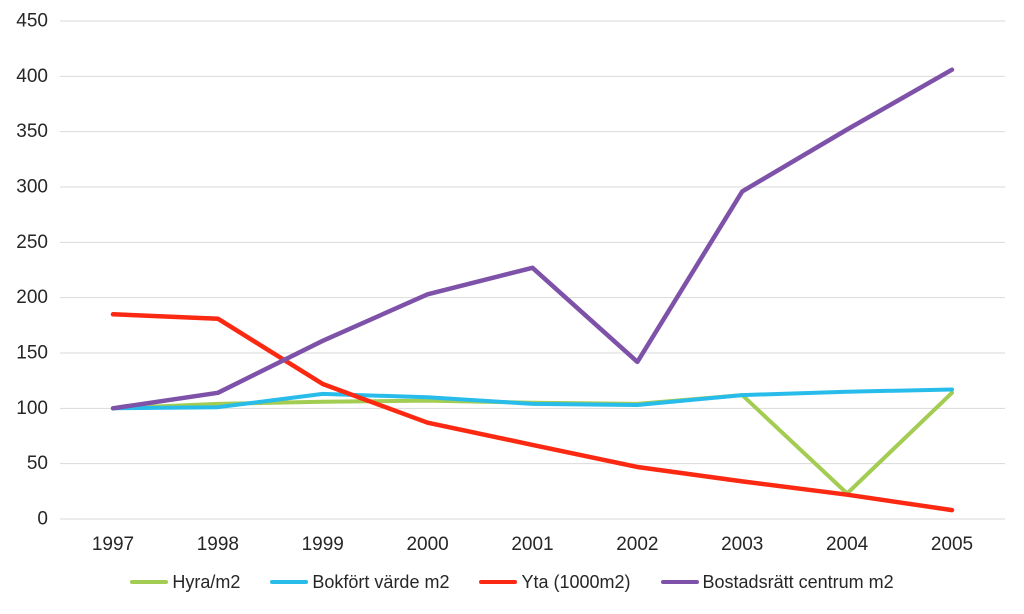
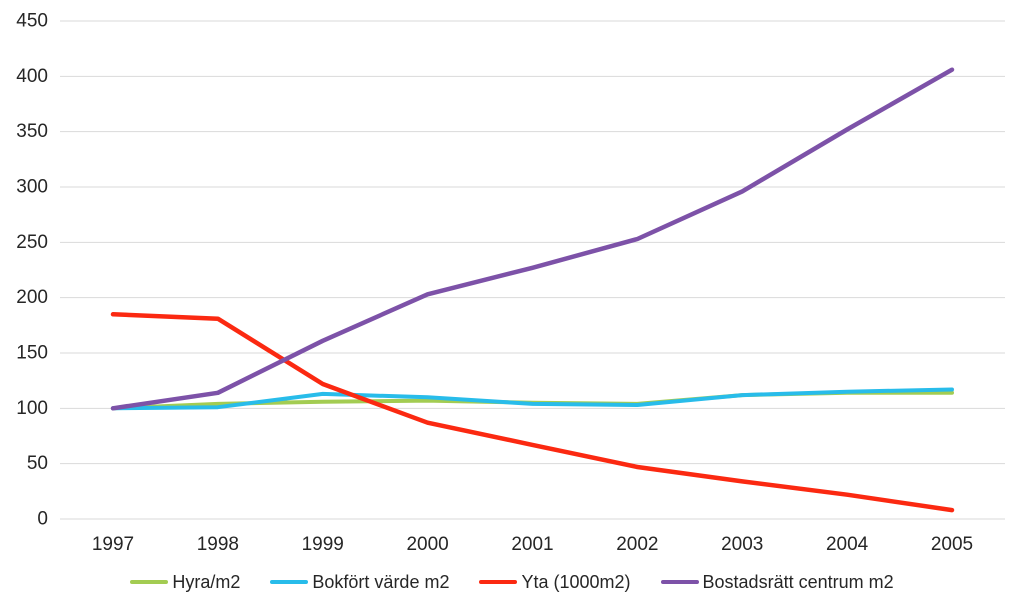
Bostadsrätt centrum m2/2002: 142 -> 253
Hyra/m2/2004: 23 -> 114
